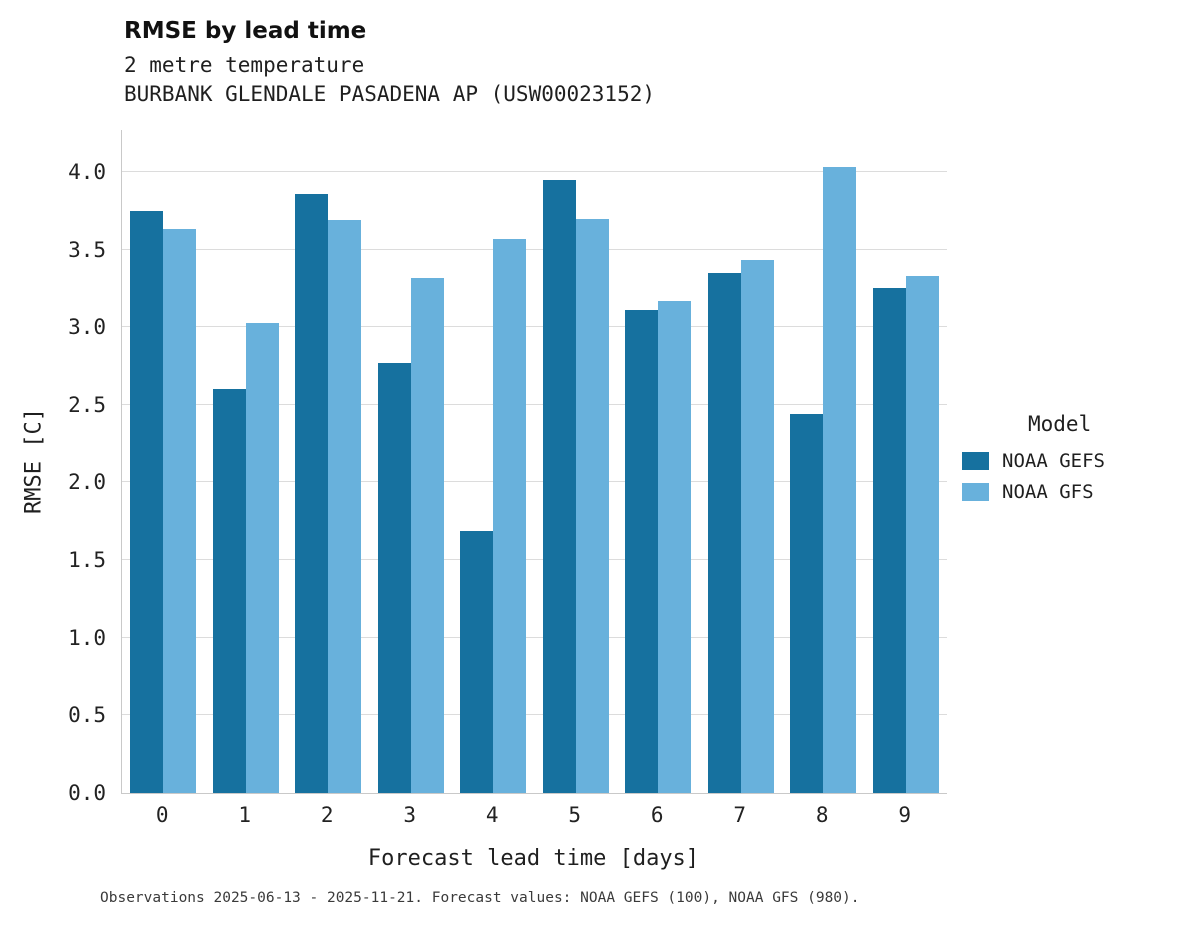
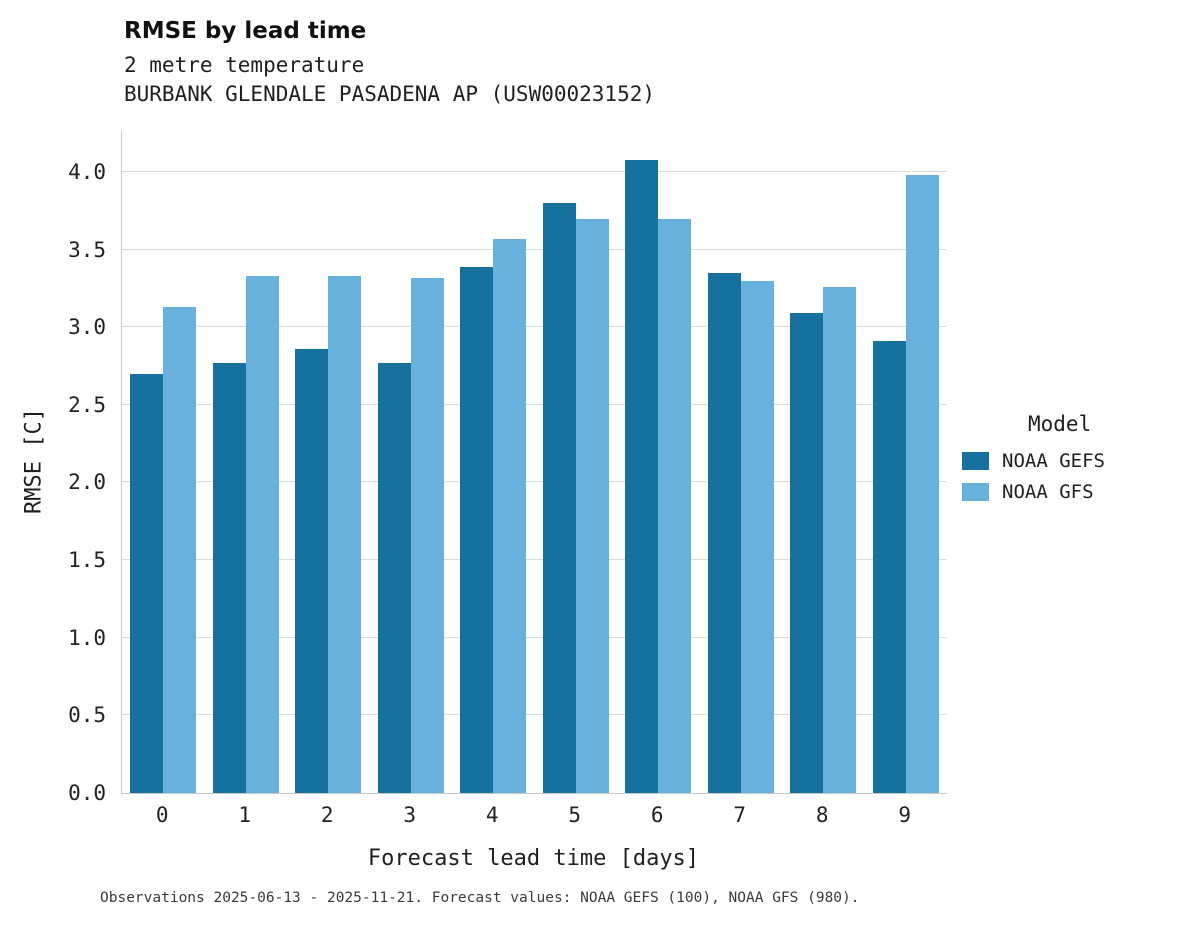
NOAA GEFS/0: 3.75 -> 2.70
NOAA GFS/0: 3.63 -> 3.13
NOAA GEFS/1: 2.60 -> 2.77
NOAA GFS/1: 3.03 -> 3.33
NOAA GEFS/2: 3.86 -> 2.86
NOAA GFS/2: 3.69 -> 3.33
NOAA GEFS/4: 1.69 -> 3.39
NOAA GEFS/5: 3.95 -> 3.80
NOAA GEFS/6: 3.11 -> 4.08
NOAA GFS/6: 3.17 -> 3.70
NOAA GFS/7: 3.43 -> 3.30
NOAA GEFS/8: 2.44 -> 3.09
NOAA GFS/8: 4.03 -> 3.26
NOAA GEFS/9: 3.25 -> 2.91
NOAA GFS/9: 3.33 -> 3.98
